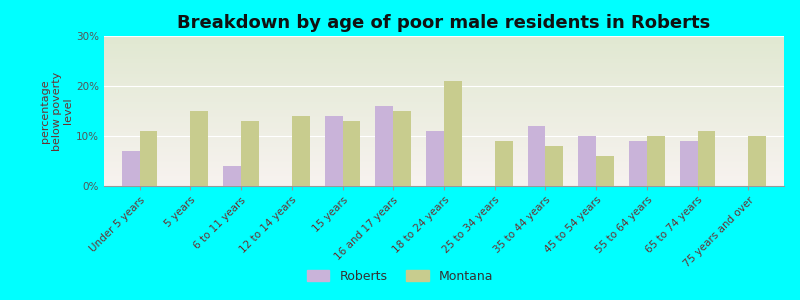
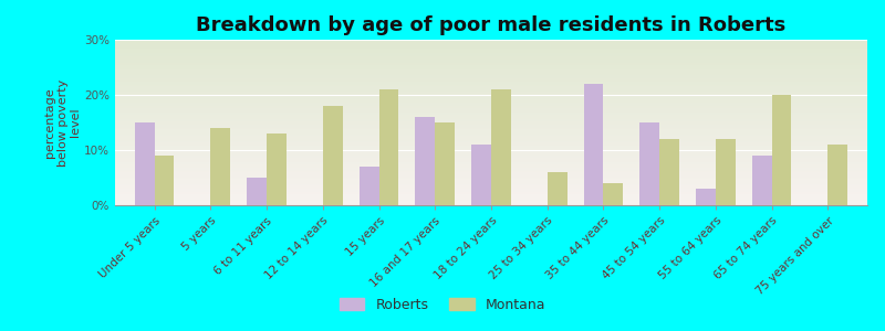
Roberts/Under 5 years: 7% -> 15%
Montana/Under 5 years: 11% -> 9%
Montana/5 years: 15% -> 14%
Roberts/6 to 11 years: 4% -> 5%
Montana/12 to 14 years: 14% -> 18%
Roberts/15 years: 14% -> 7%
Montana/15 years: 13% -> 21%
Montana/25 to 34 years: 9% -> 6%
Roberts/35 to 44 years: 12% -> 22%
Montana/35 to 44 years: 8% -> 4%
Roberts/45 to 54 years: 10% -> 15%
Montana/45 to 54 years: 6% -> 12%
Roberts/55 to 64 years: 9% -> 3%
Montana/55 to 64 years: 10% -> 12%
Montana/65 to 74 years: 11% -> 20%
Montana/75 years and over: 10% -> 11%
